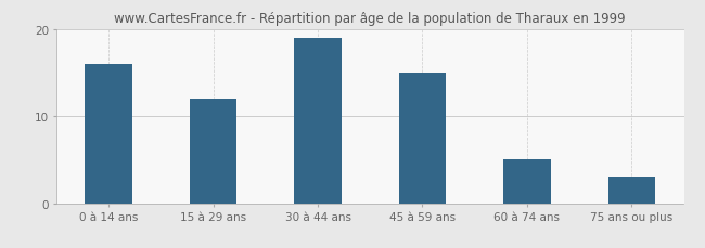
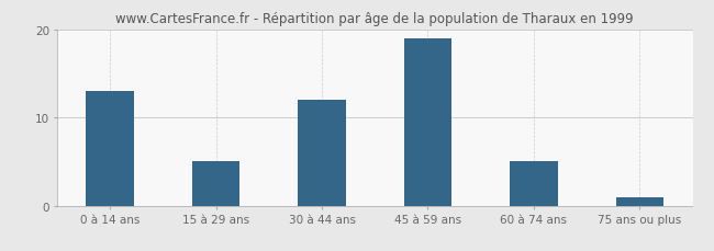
0 à 14 ans: 16 -> 13
15 à 29 ans: 12 -> 5
30 à 44 ans: 19 -> 12
45 à 59 ans: 15 -> 19
75 ans ou plus: 3 -> 1
